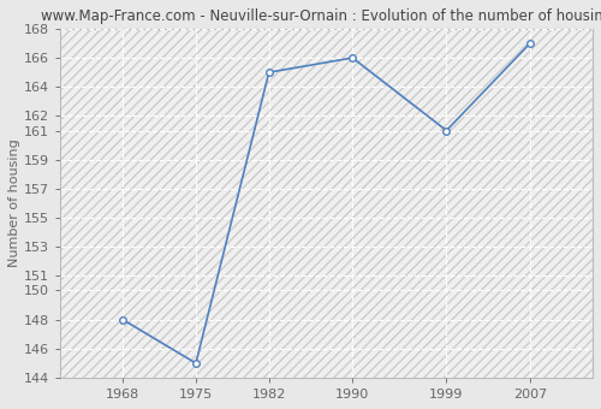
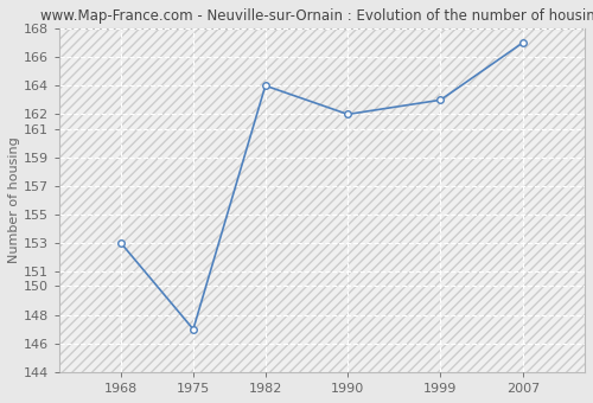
1968: 148 -> 153
1975: 145 -> 147
1982: 165 -> 164
1990: 166 -> 162
1999: 161 -> 163
